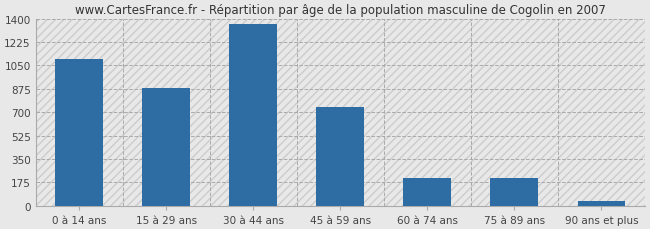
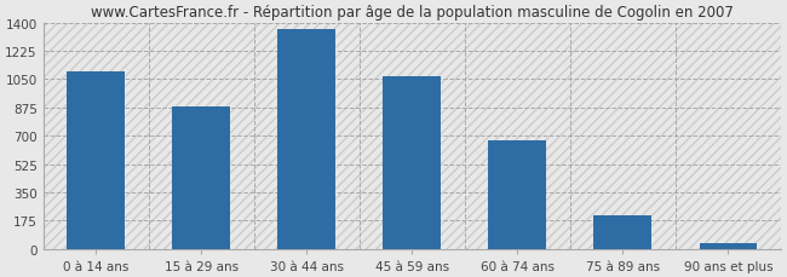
45 à 59 ans: 740 -> 1060
60 à 74 ans: 210 -> 670
